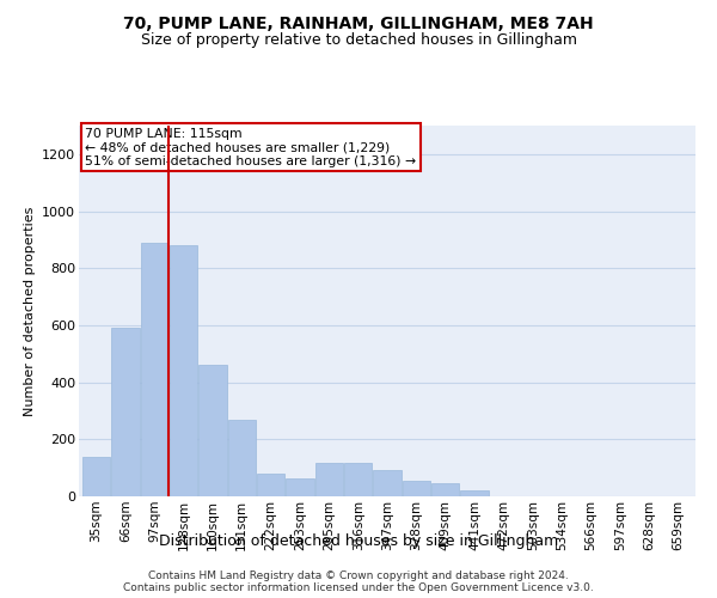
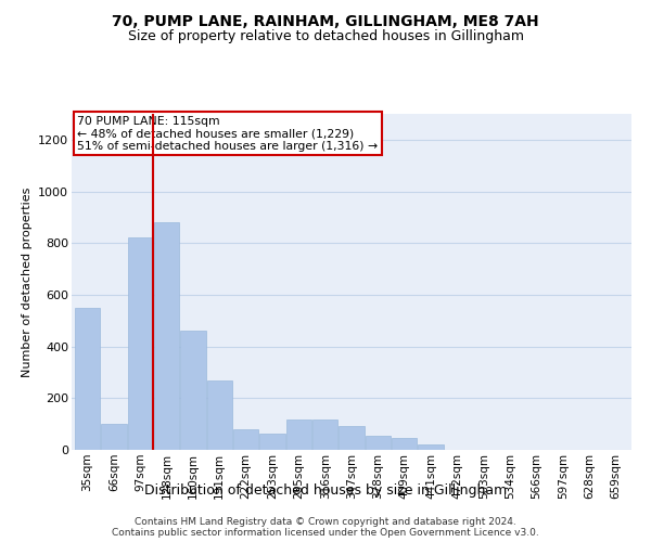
35sqm: 140 -> 550
66sqm: 590 -> 100
97sqm: 890 -> 820
